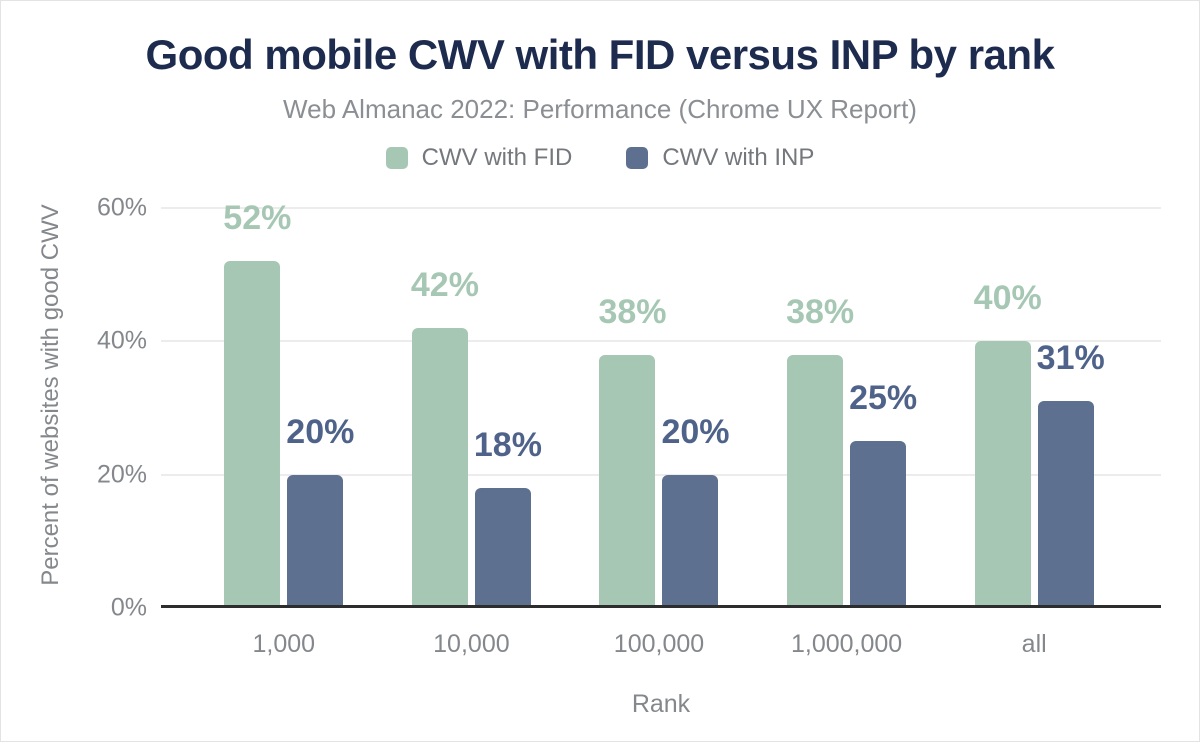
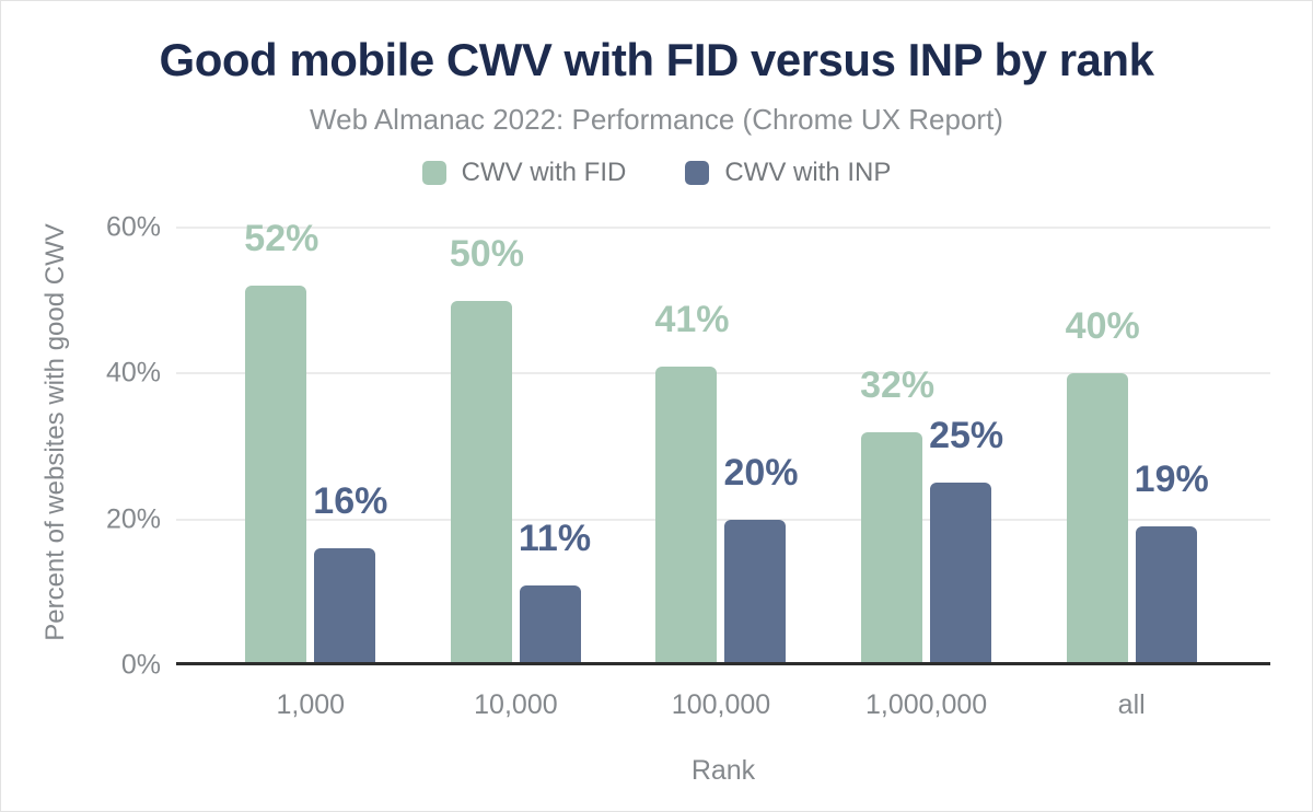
CWV with INP/1,000: 20% -> 16%
CWV with FID/10,000: 42% -> 50%
CWV with INP/10,000: 18% -> 11%
CWV with FID/100,000: 38% -> 41%
CWV with FID/1,000,000: 38% -> 32%
CWV with INP/all: 31% -> 19%
